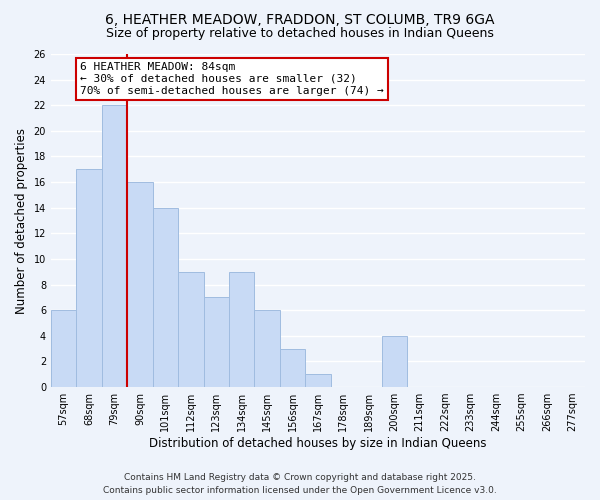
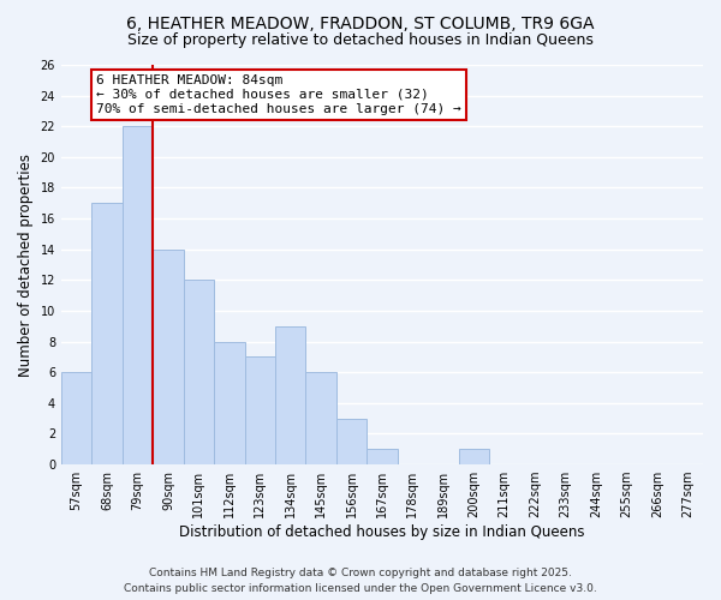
90sqm: 16 -> 14
101sqm: 14 -> 12
112sqm: 9 -> 8
200sqm: 4 -> 1
